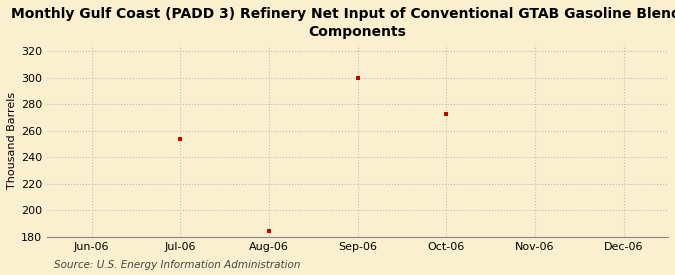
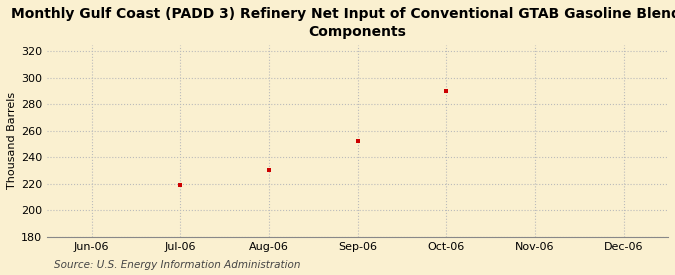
Jul-06: 254 -> 219
Aug-06: 184 -> 230
Sep-06: 300 -> 252
Oct-06: 273 -> 290
